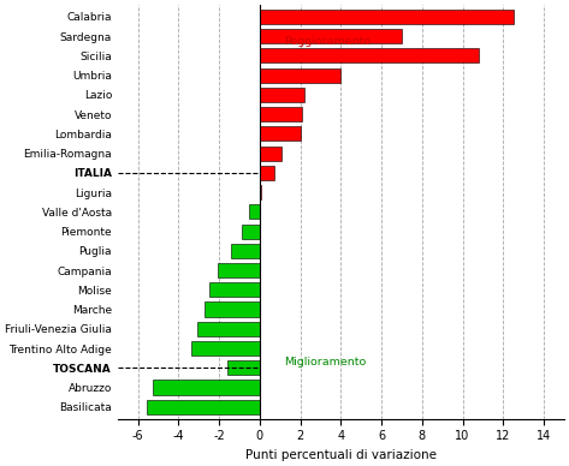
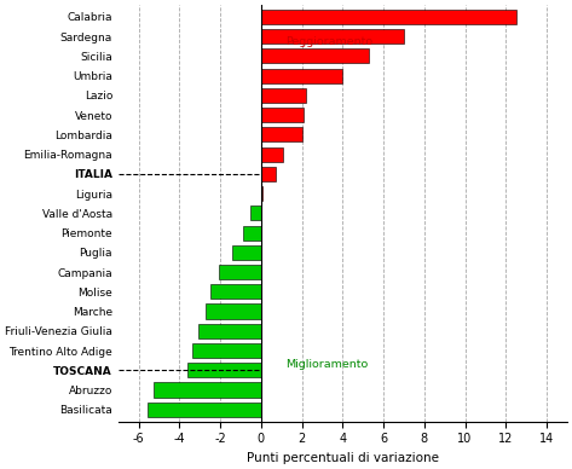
Sicilia: 10.8 -> 5.3
TOSCANA: -1.6 -> -3.6
